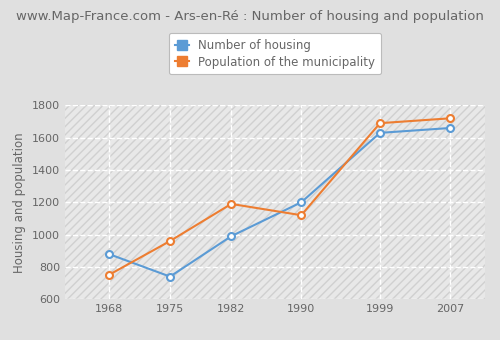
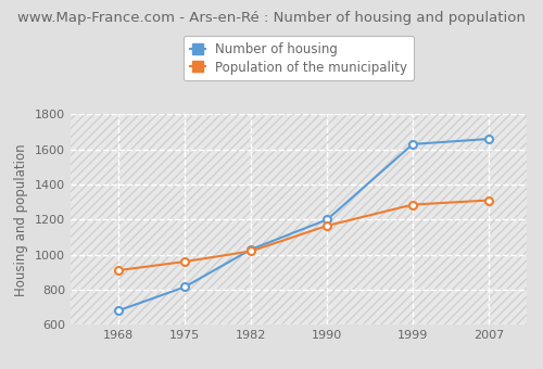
Number of housing/1968: 880 -> 680
Population of the municipality/1968: 750 -> 910
Number of housing/1975: 740 -> 820
Number of housing/1982: 990 -> 1030
Population of the municipality/1982: 1190 -> 1020
Population of the municipality/1990: 1120 -> 1160
Population of the municipality/1999: 1690 -> 1280
Population of the municipality/2007: 1720 -> 1310
